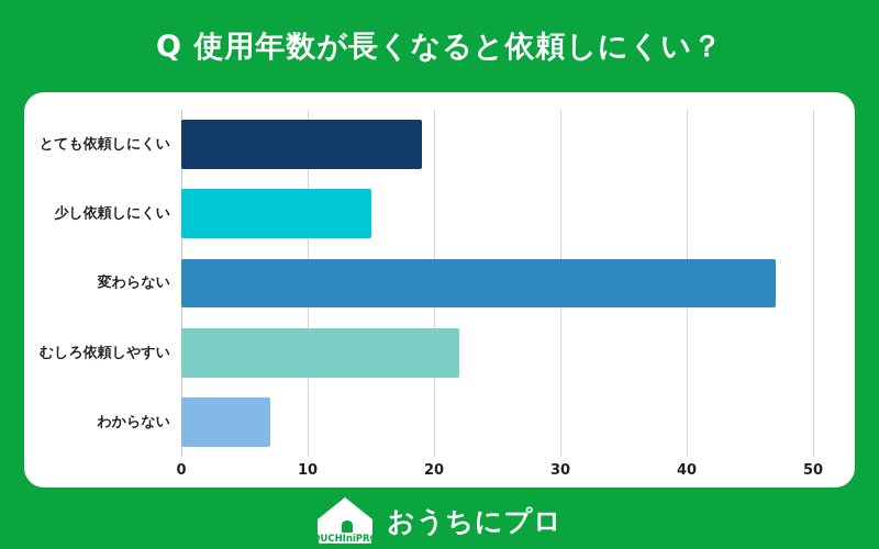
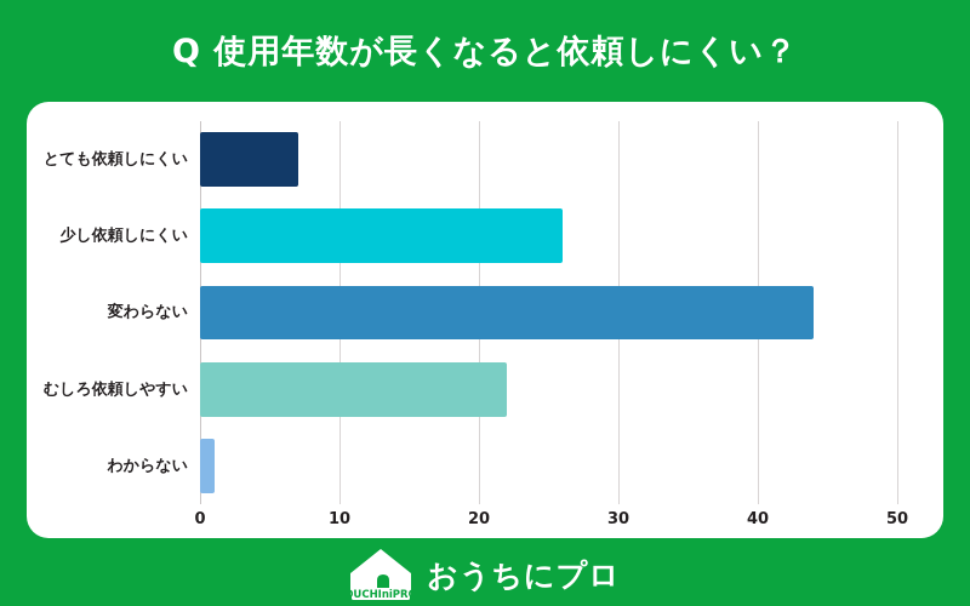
とても依頼しにくい: 19 -> 7
少し依頼しにくい: 15 -> 26
変わらない: 47 -> 44
わからない: 7 -> 1
